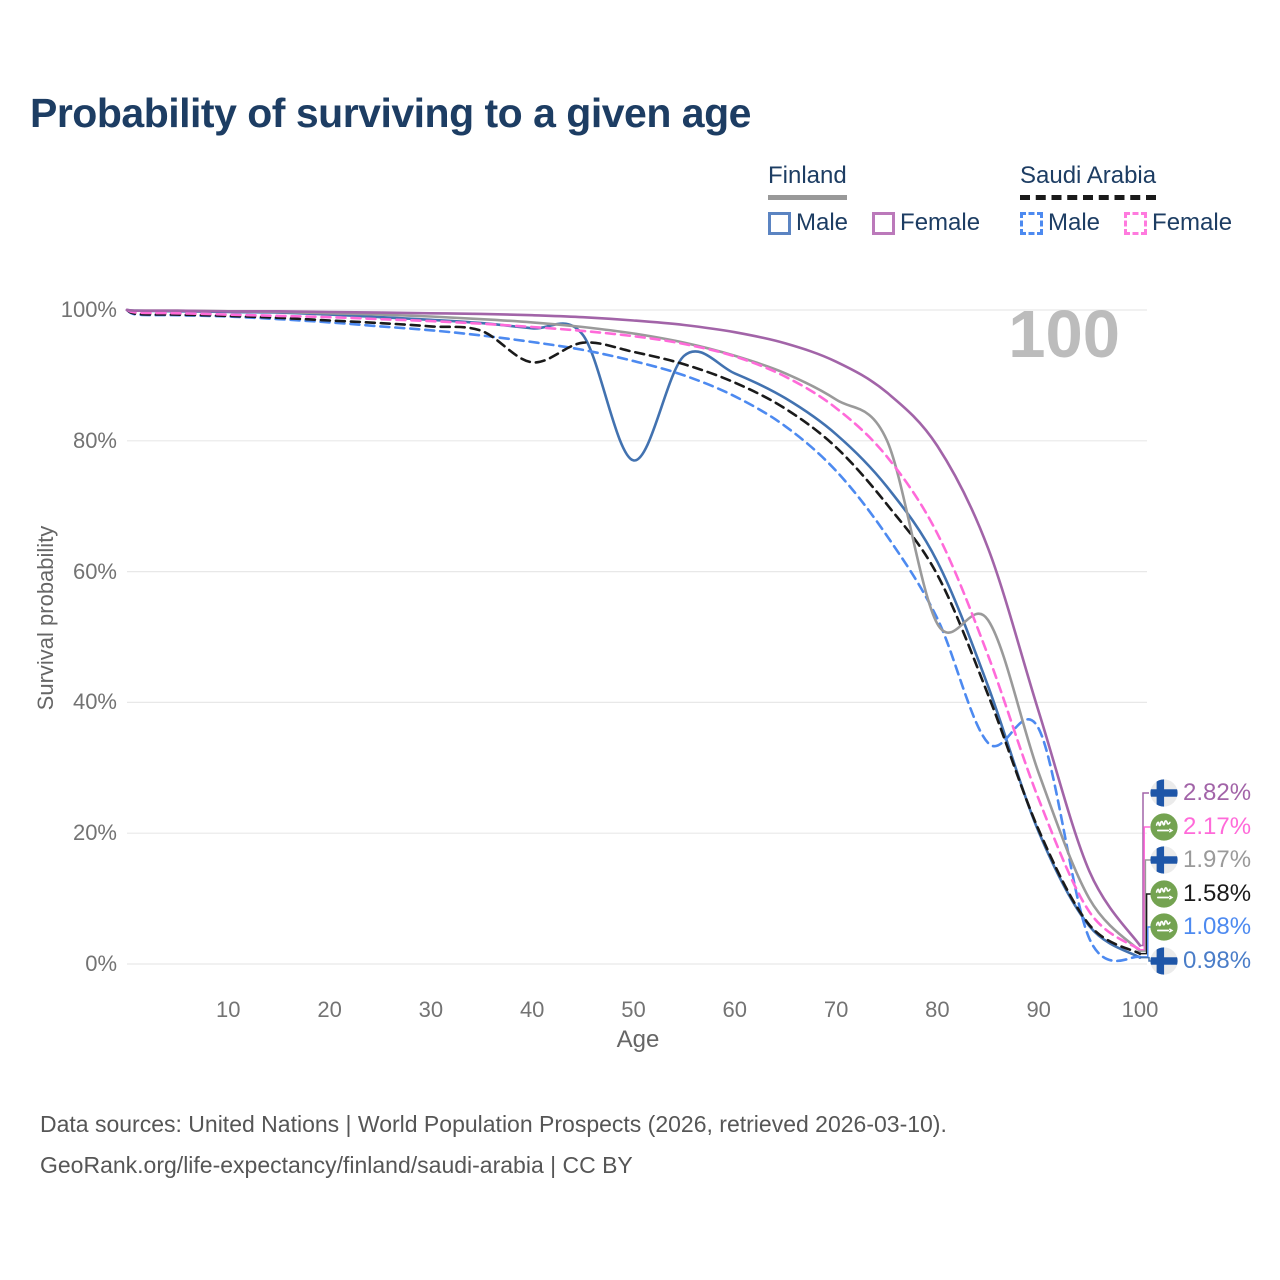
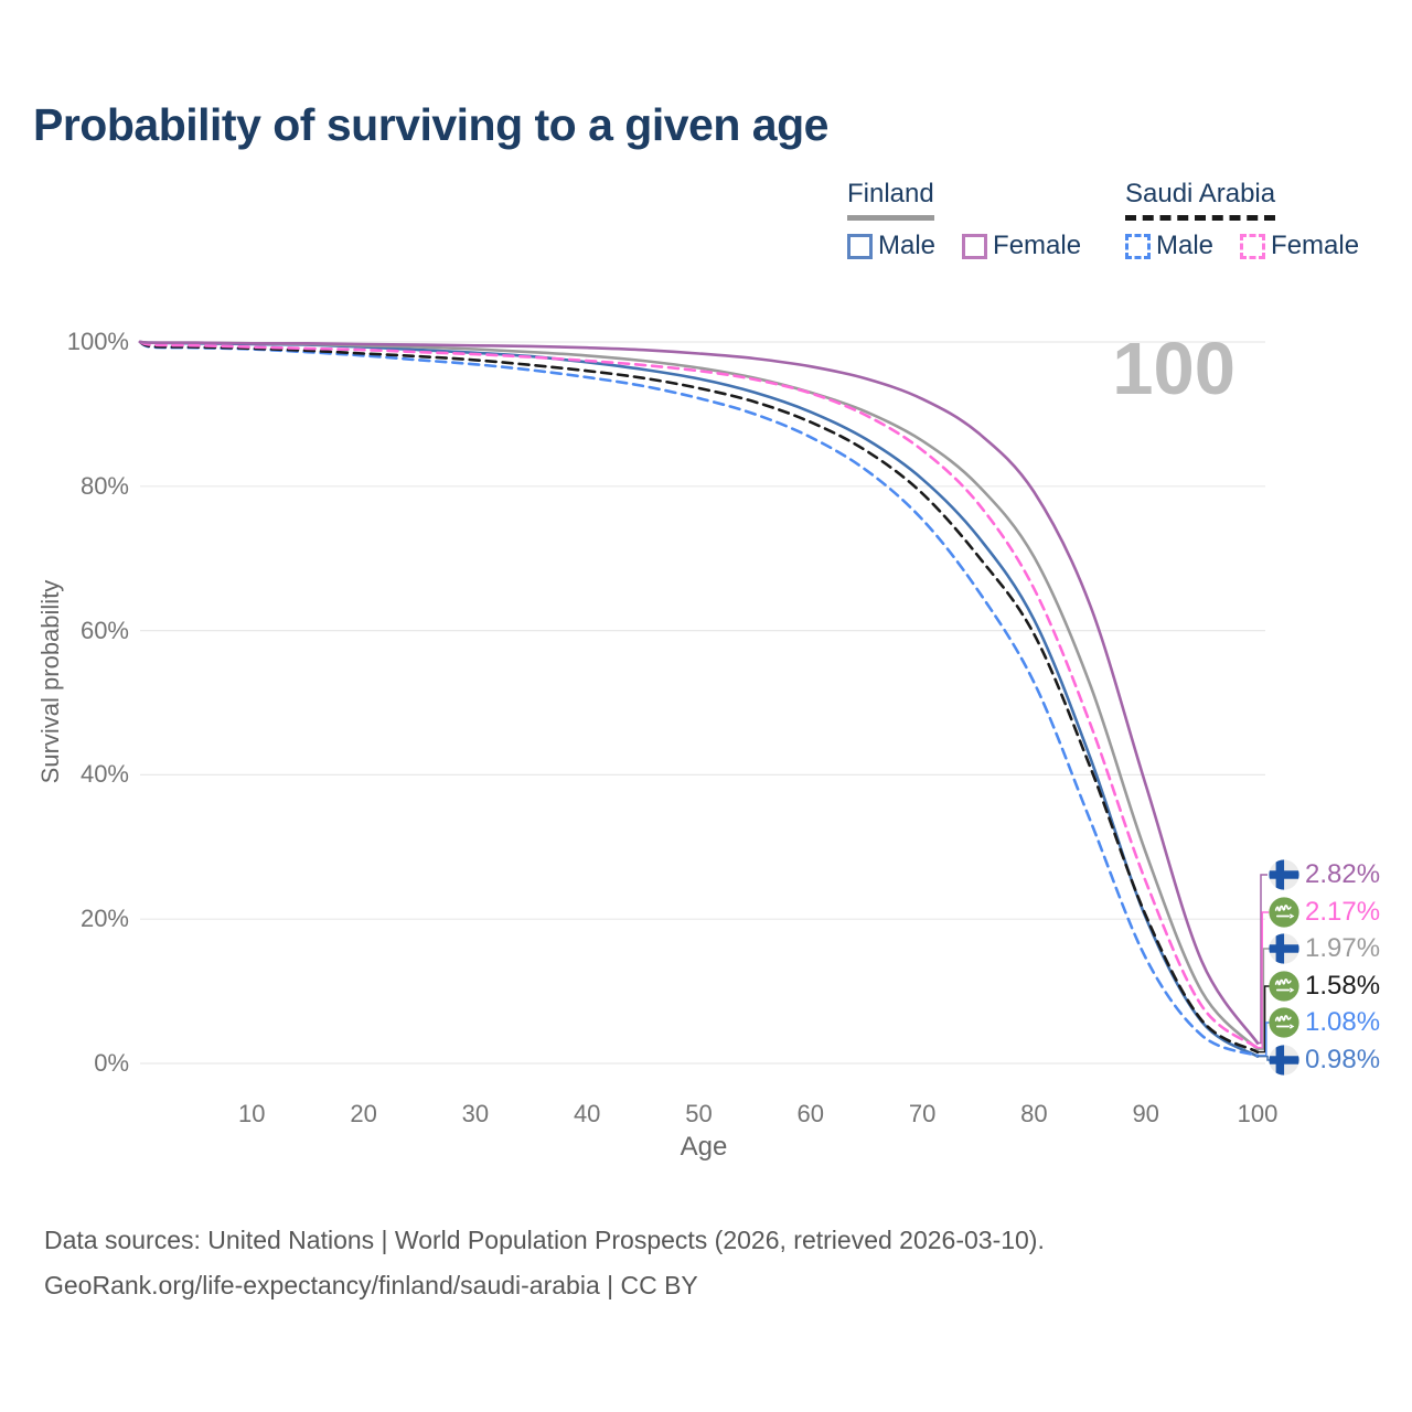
Saudi Arabia/40: 92% -> 96%
Finland Male/50: 77% -> 95%
Finland/80: 52% -> 70%
Saudi Arabia Male/90: 36% -> 15%
